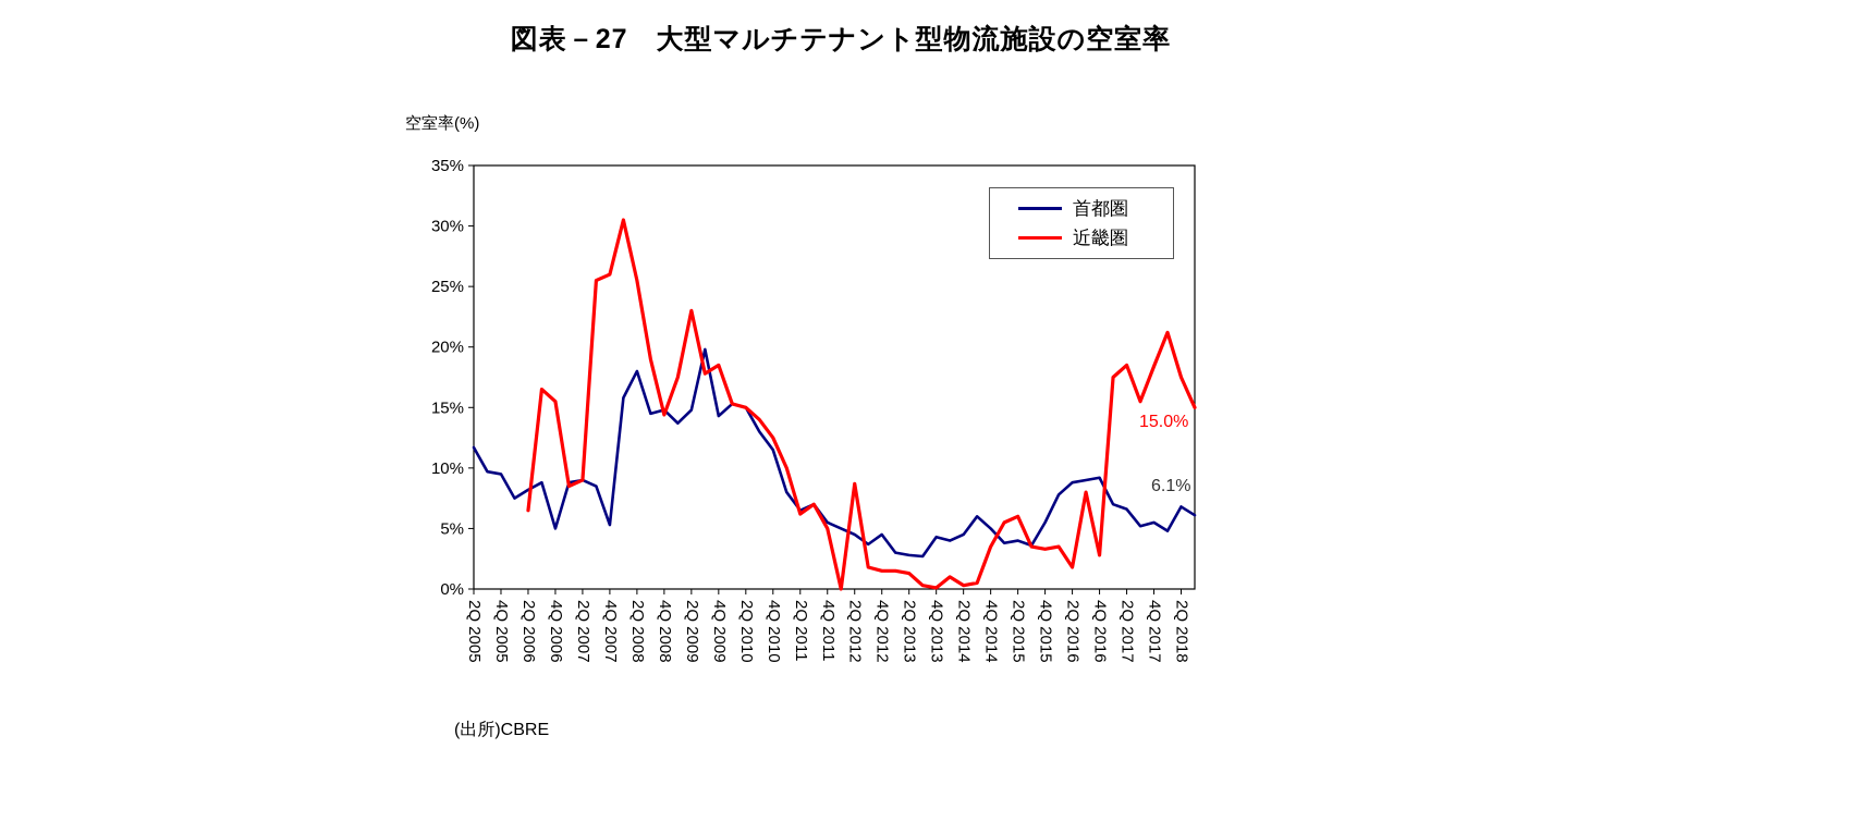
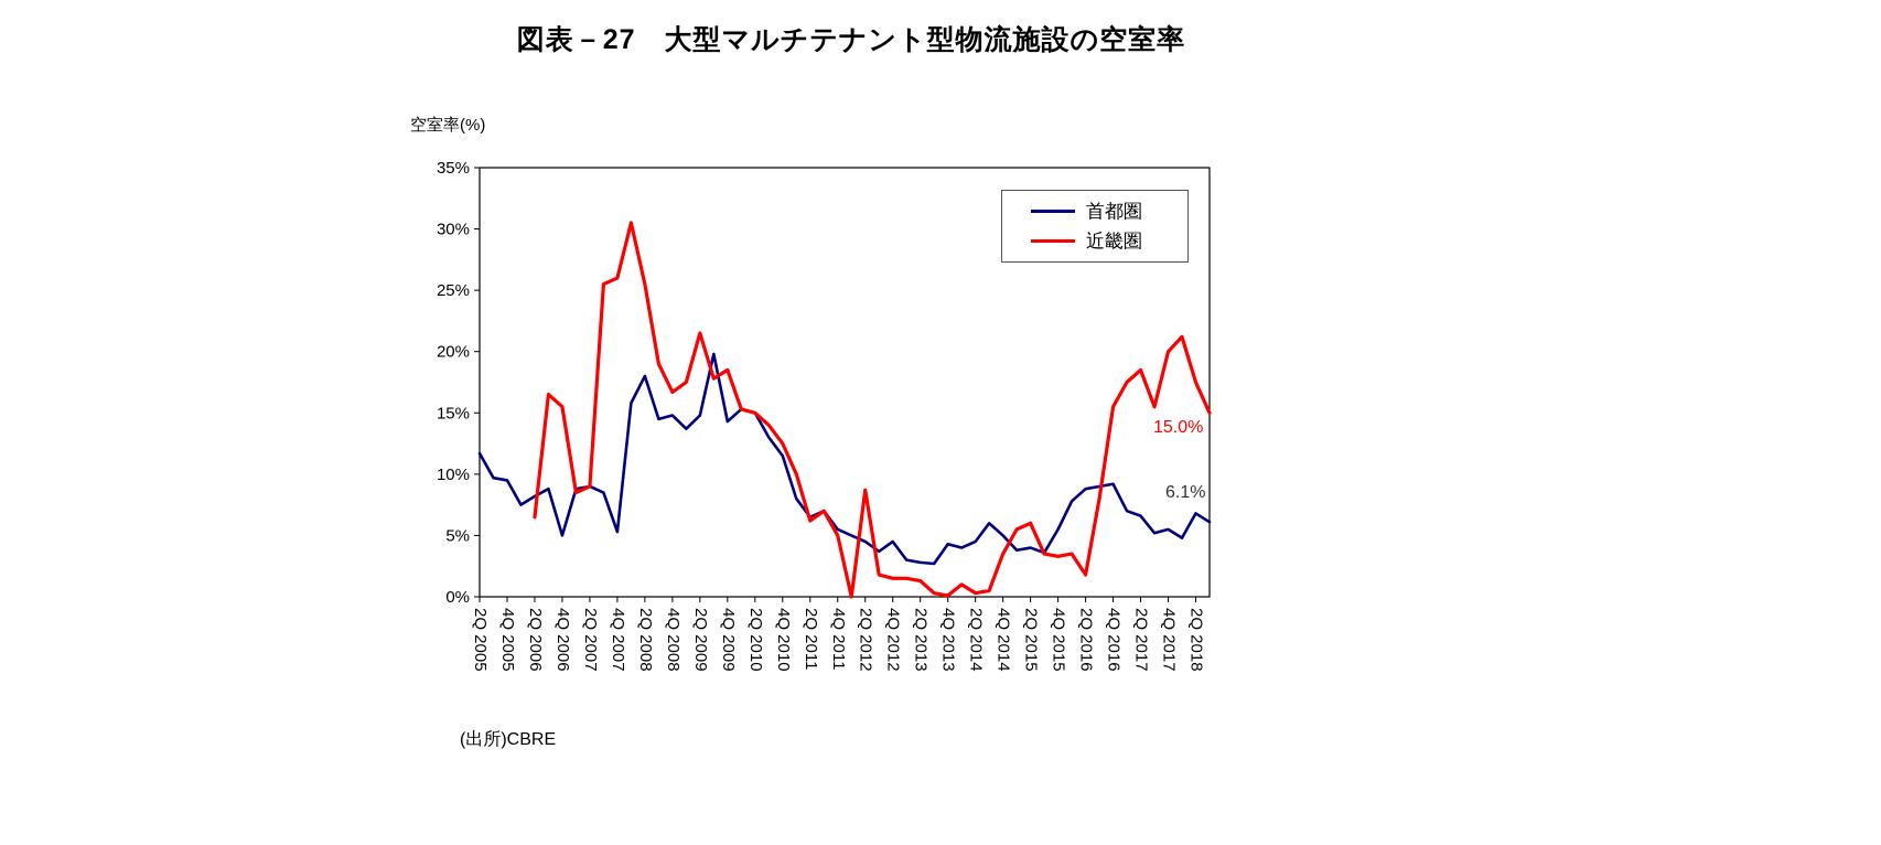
近畿圏/4Q 2008: 14.4% -> 16.7%
近畿圏/2Q 2009: 23.0% -> 21.5%
近畿圏/4Q 2016: 2.8% -> 15.5%
近畿圏/4Q 2017: 18.4% -> 20.0%
